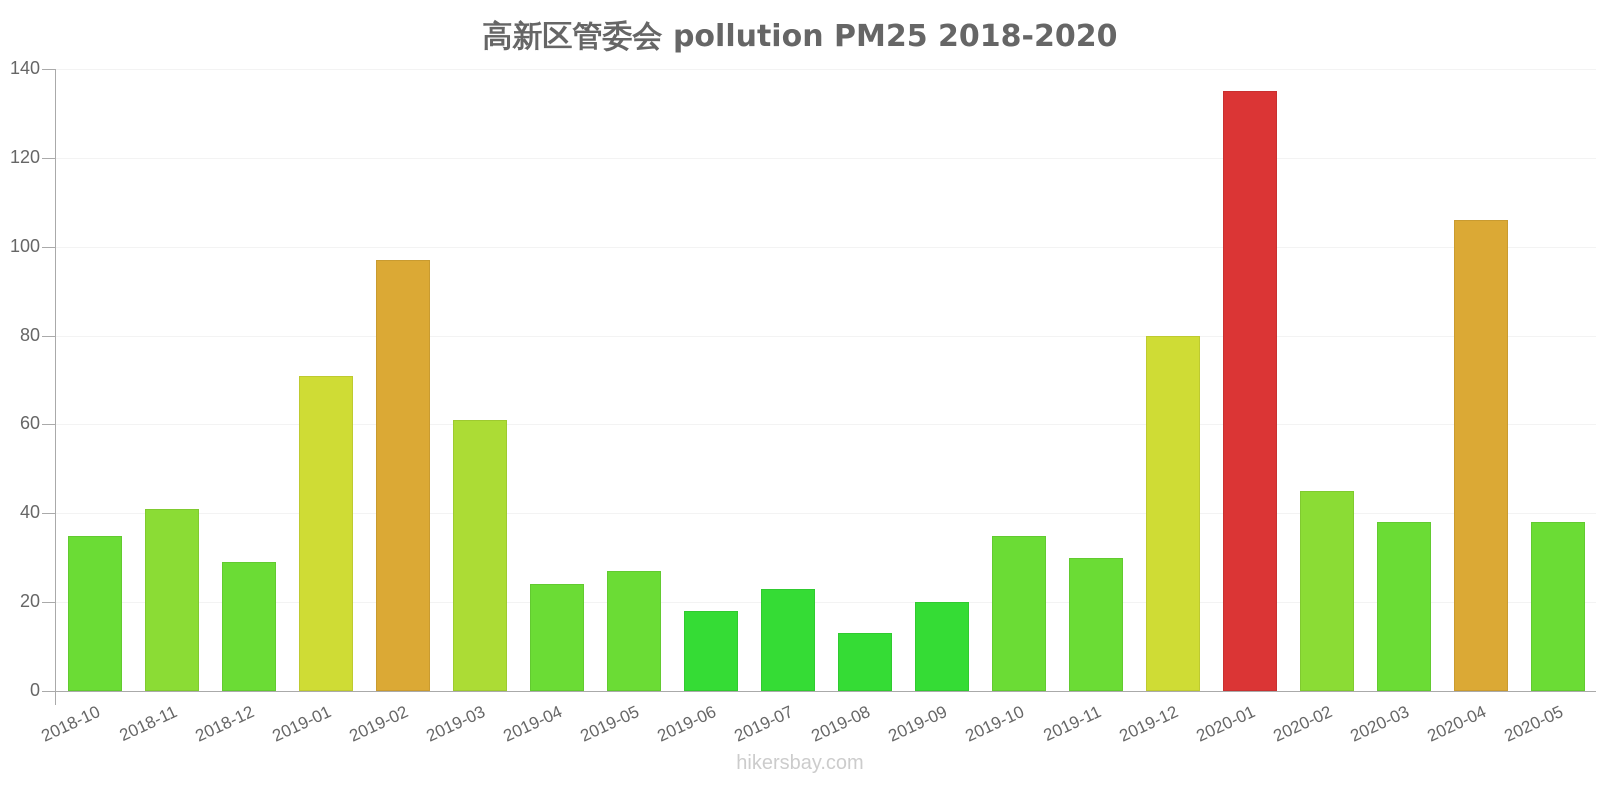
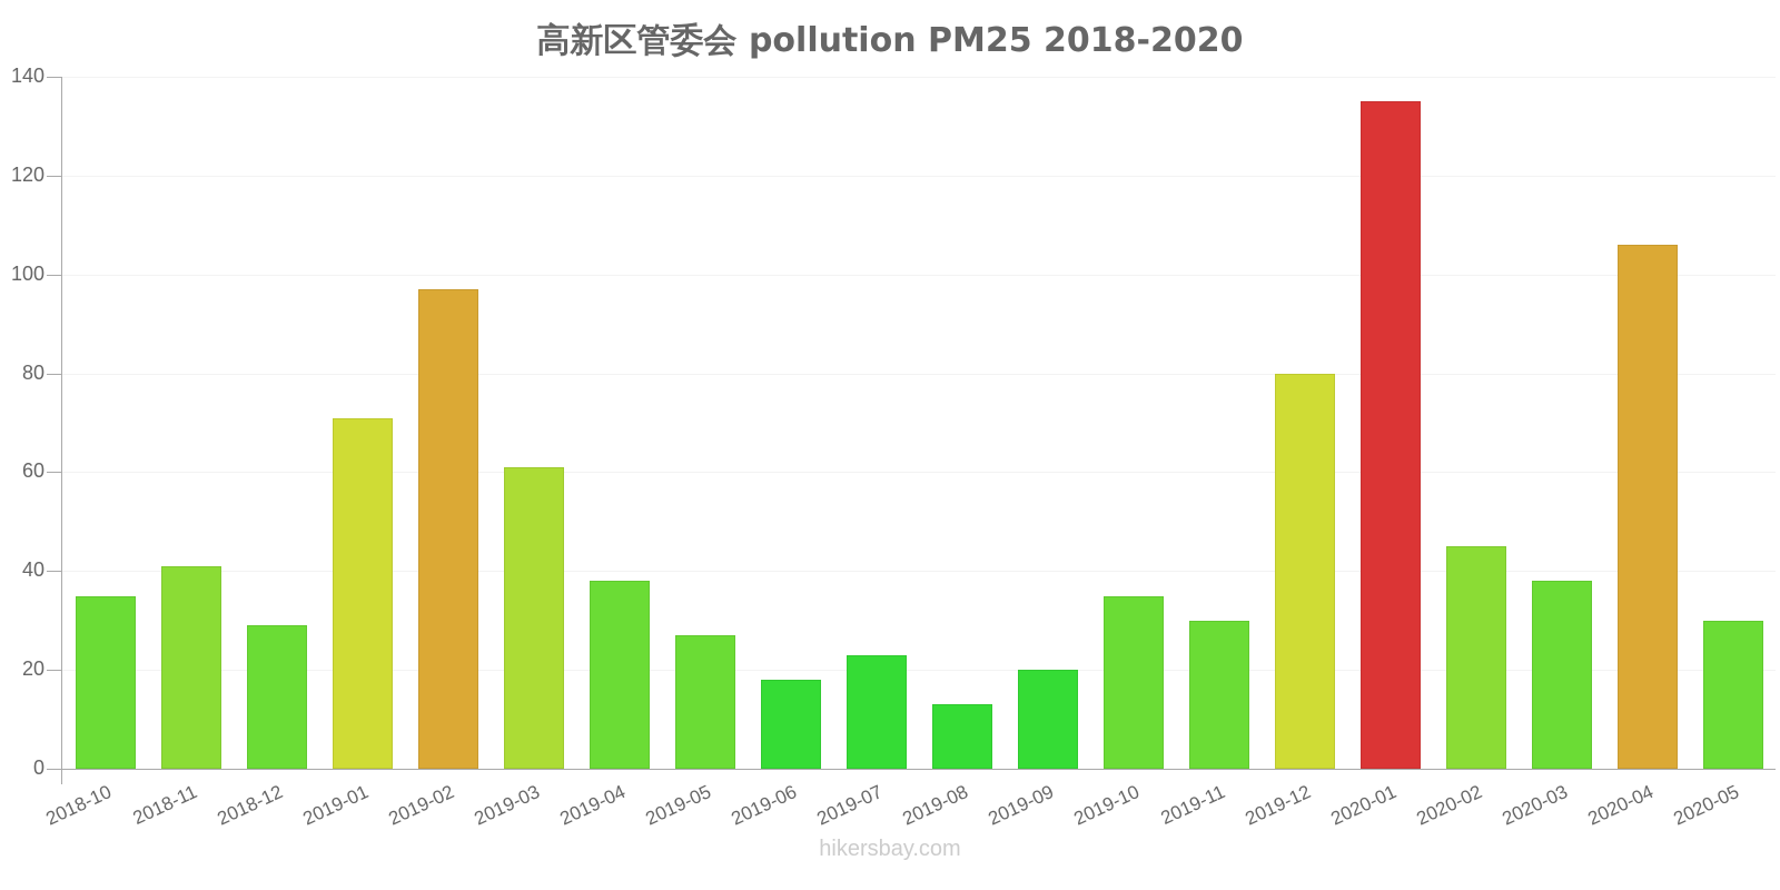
2019-04: 24 -> 38
2020-05: 38 -> 30
